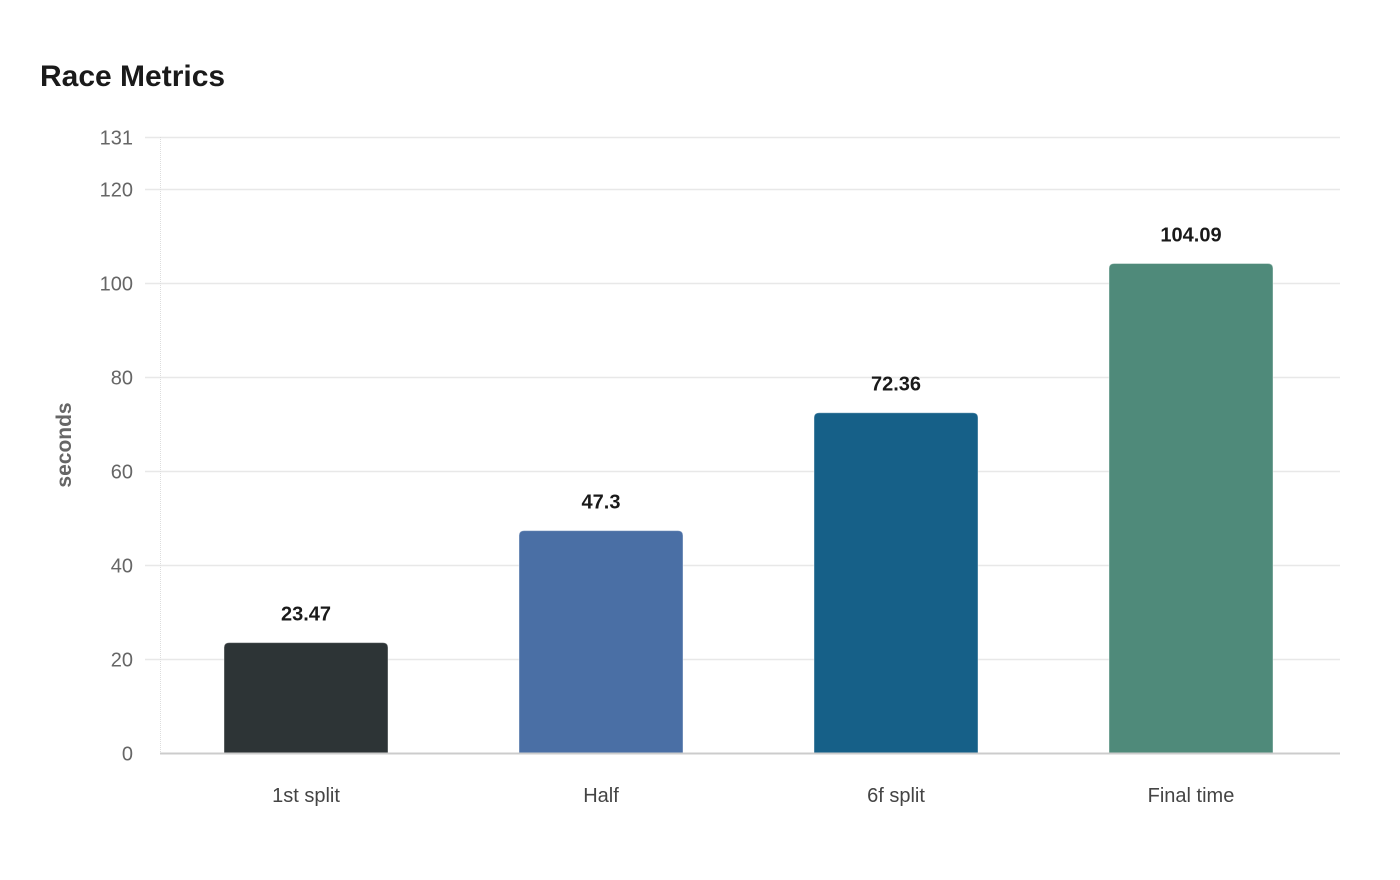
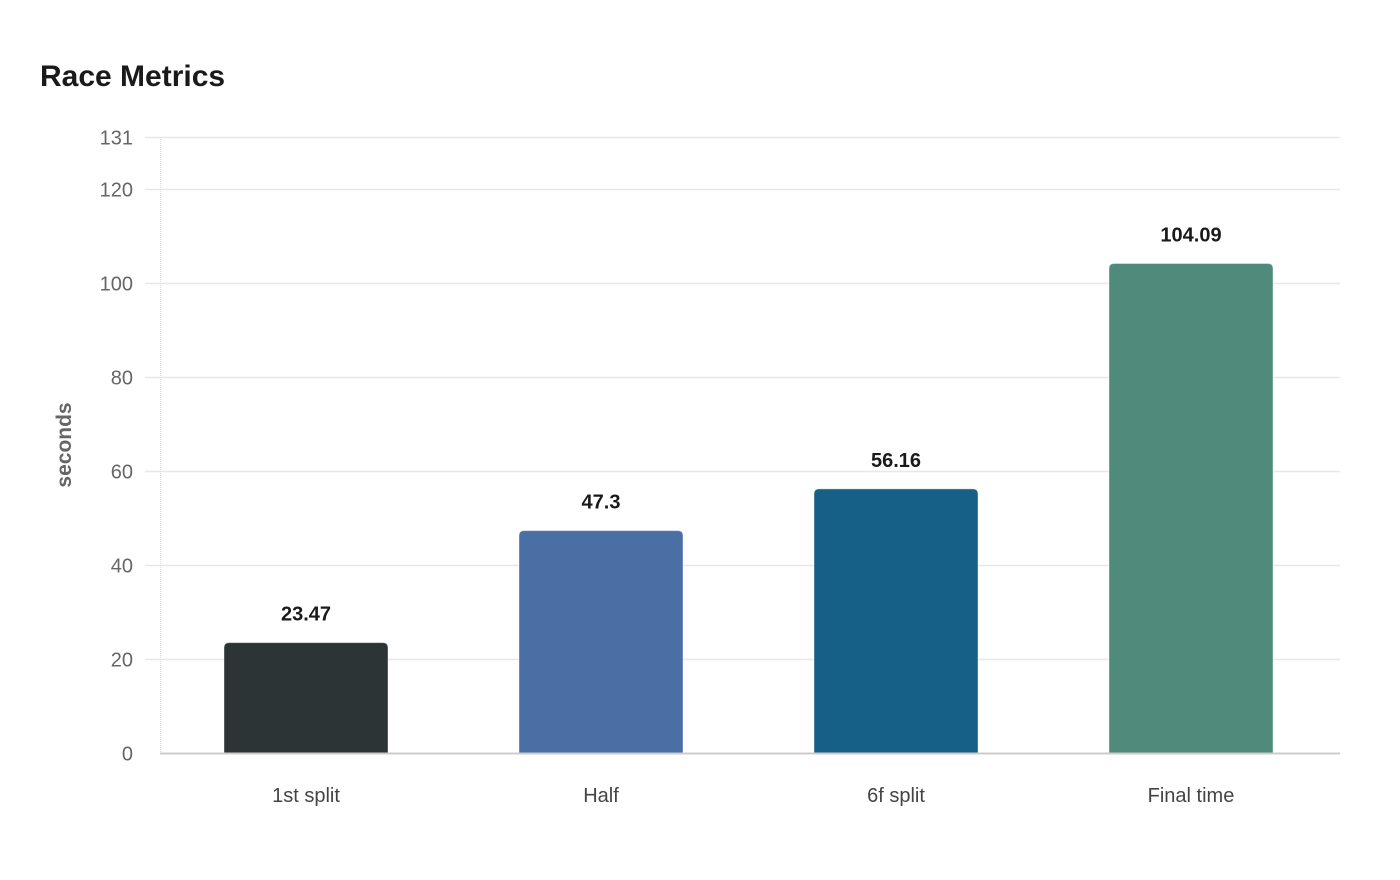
6f split: 72.36 -> 56.16
